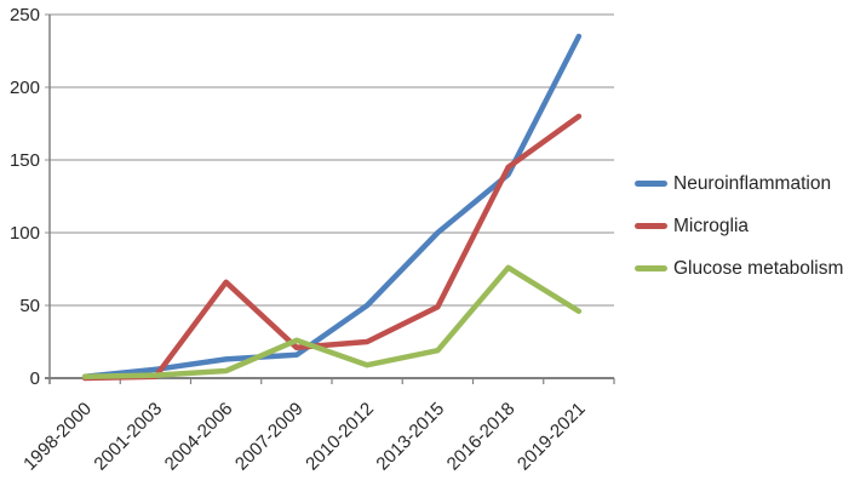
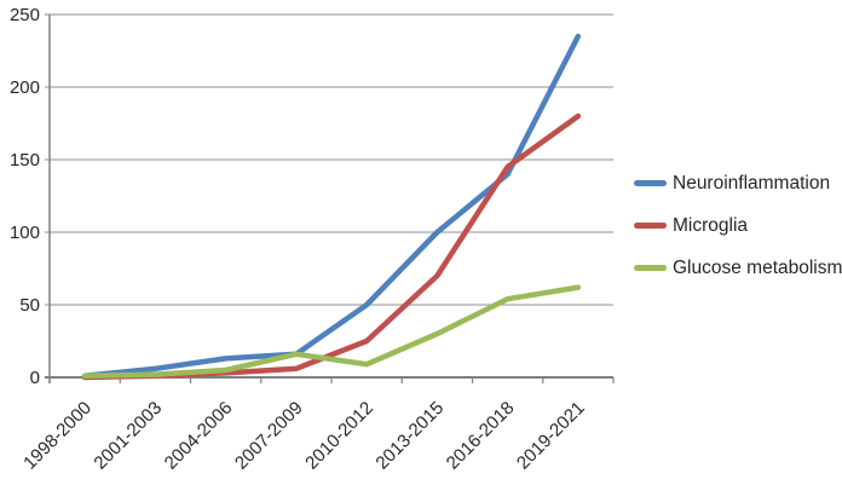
Microglia/2004-2006: 66 -> 3
Microglia/2007-2009: 21 -> 6
Glucose metabolism/2007-2009: 26 -> 16
Microglia/2013-2015: 49 -> 70
Glucose metabolism/2013-2015: 19 -> 30
Glucose metabolism/2016-2018: 76 -> 54
Glucose metabolism/2019-2021: 46 -> 62
